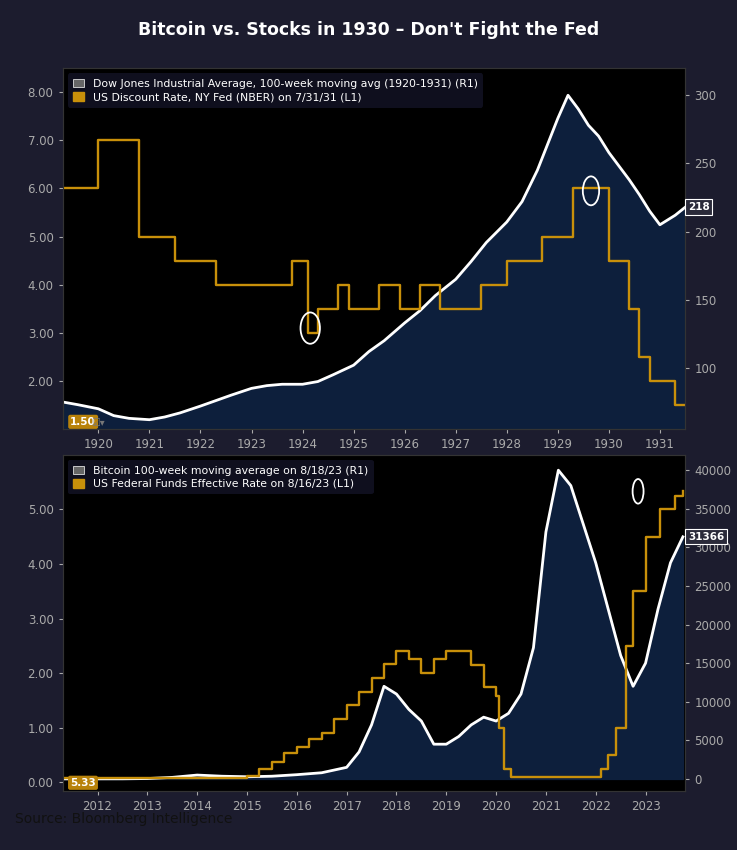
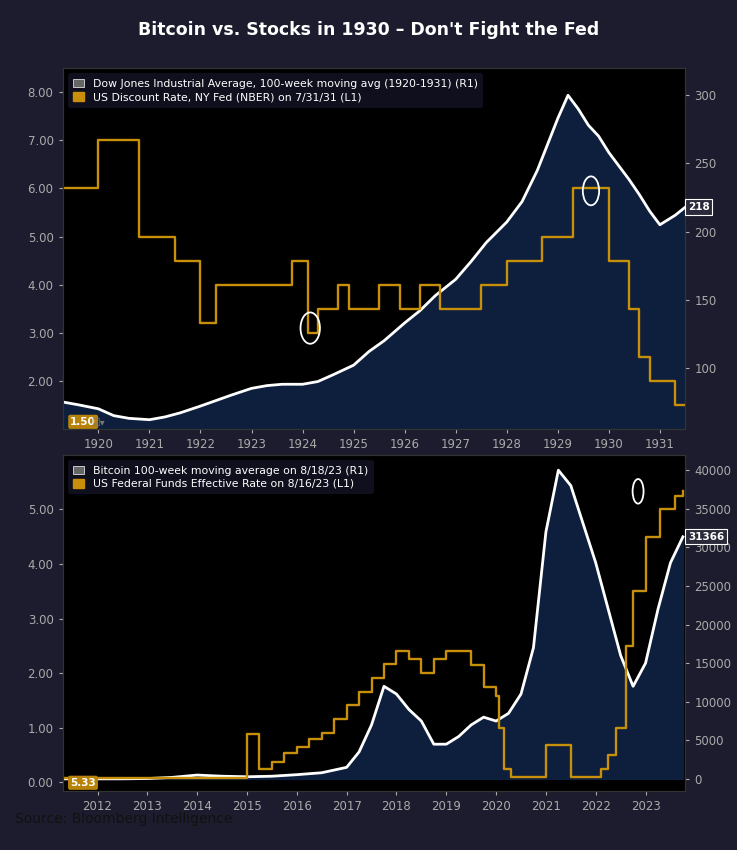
US Discount Rate, NY Fed (NBER) on 7/31/31 (L1)/1922: 4.5 -> 3.2
US Federal Funds Effective Rate on 8/16/23 (L1)/2015: 0.12 -> 0.88
US Federal Funds Effective Rate on 8/16/23 (L1)/2021: 0.09 -> 0.68
